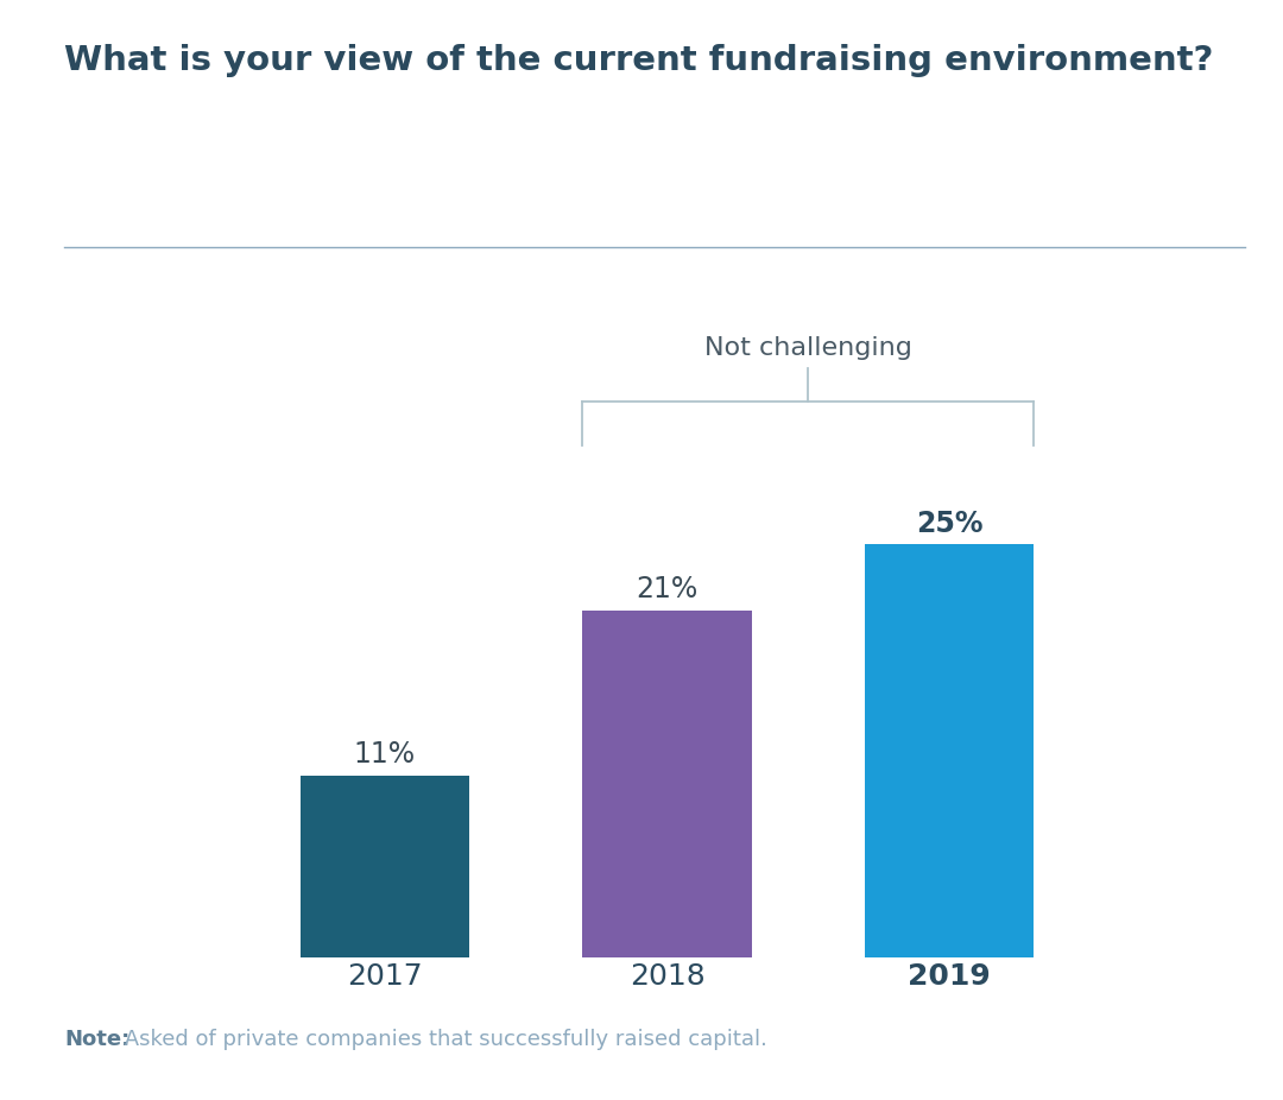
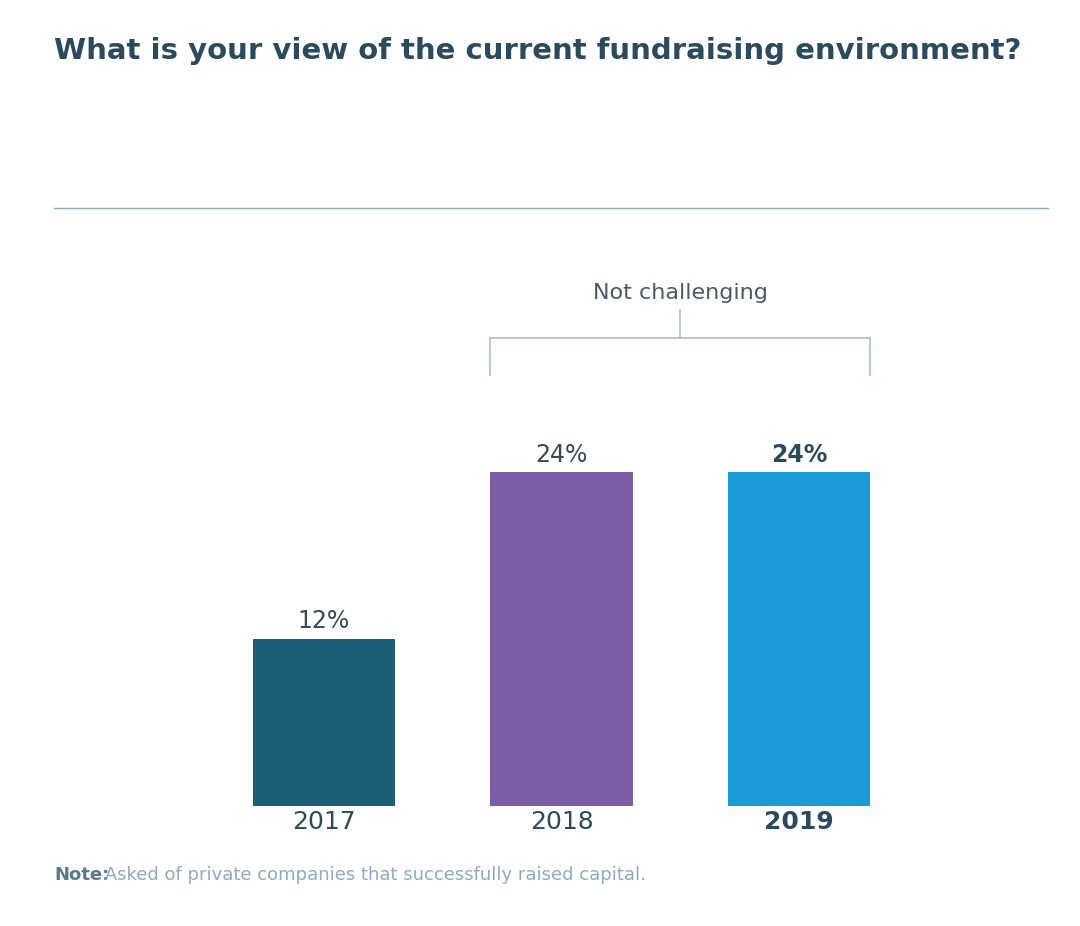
2017: 11% -> 12%
2018: 21% -> 24%
2019: 25% -> 24%
